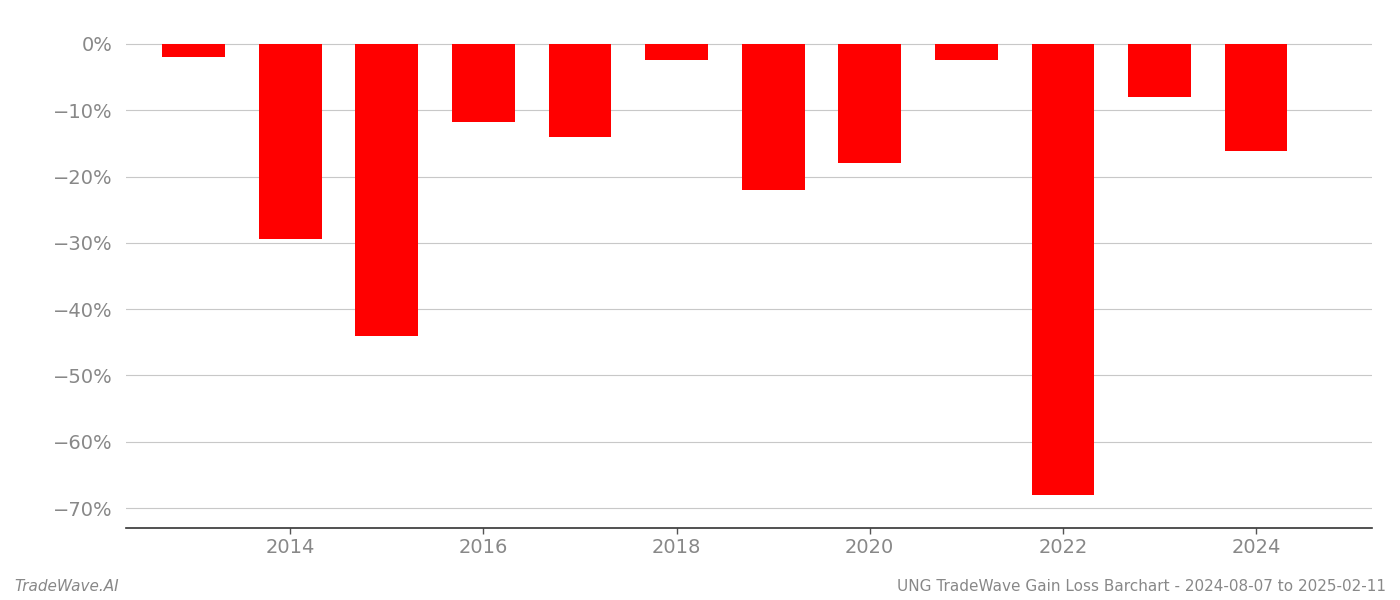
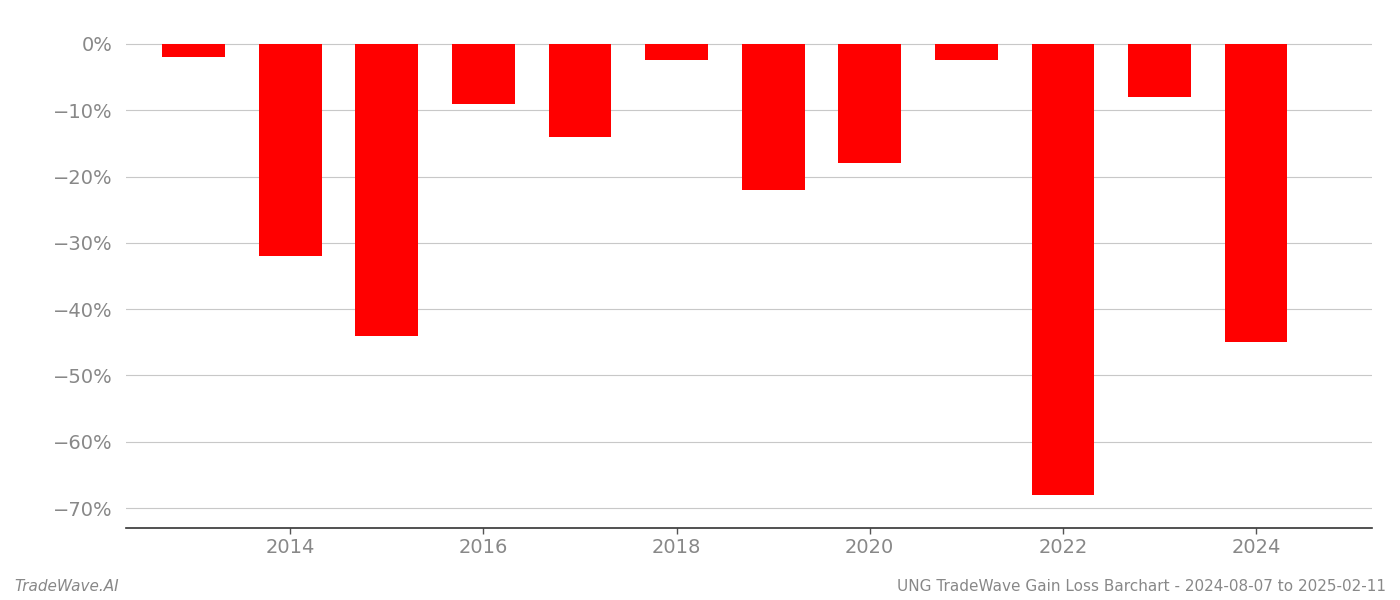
2014: -29.4% -> -32.0%
2016: -11.8% -> -9.0%
2024: -16.2% -> -45.0%
